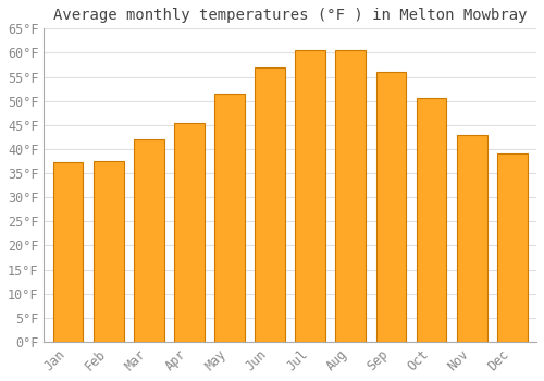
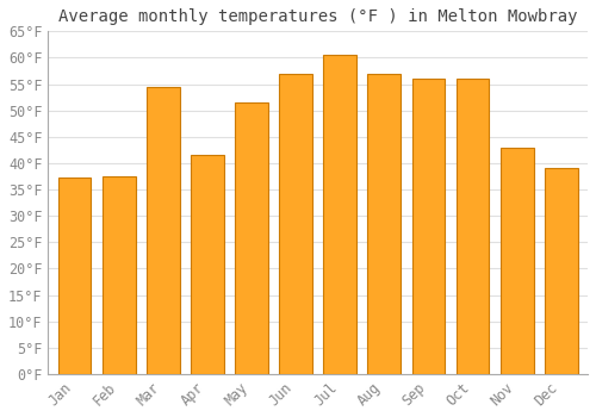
Mar: 42.0°F -> 54.5°F
Apr: 45.5°F -> 41.5°F
Aug: 60.5°F -> 57.0°F
Oct: 50.5°F -> 56.0°F
